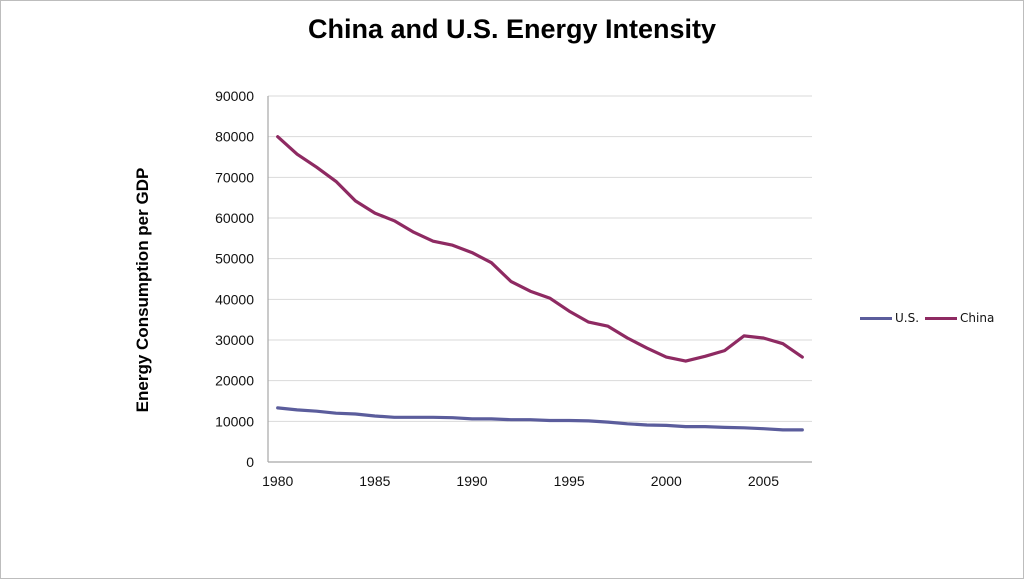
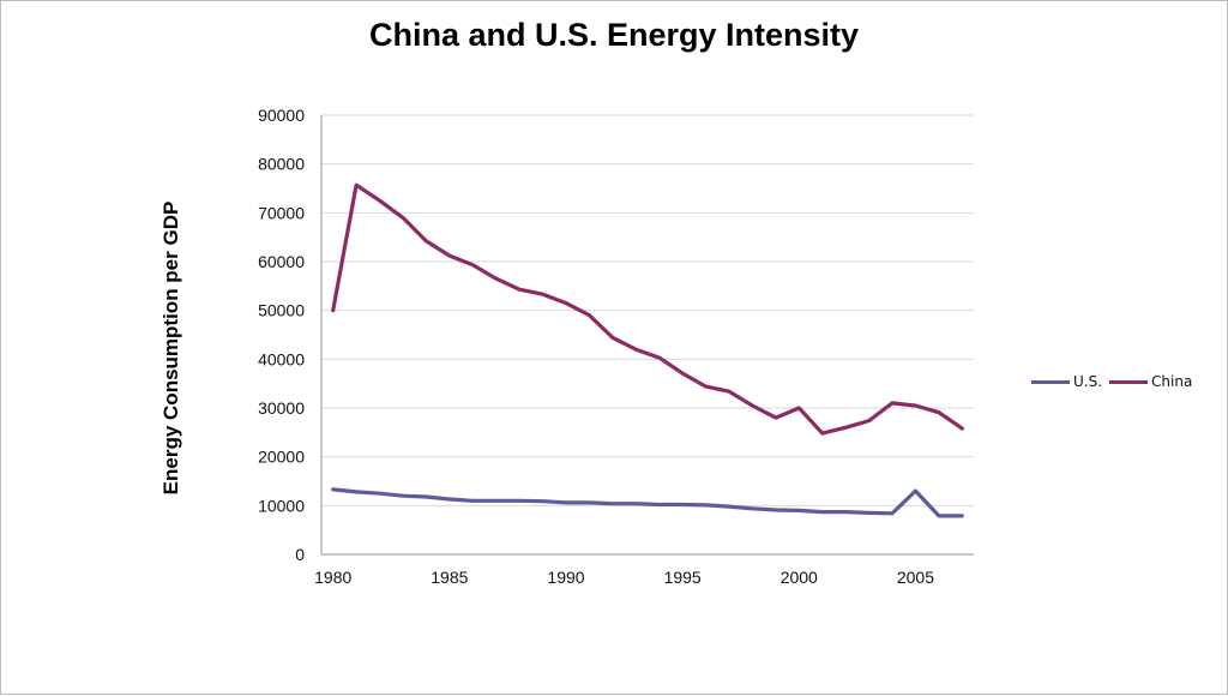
China/1980: 80000 -> 50000
China/2000: 26000 -> 30000
U.S./2005: 8000 -> 13000
